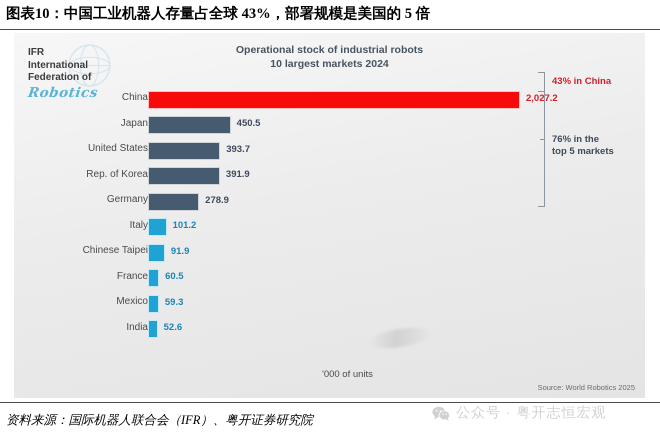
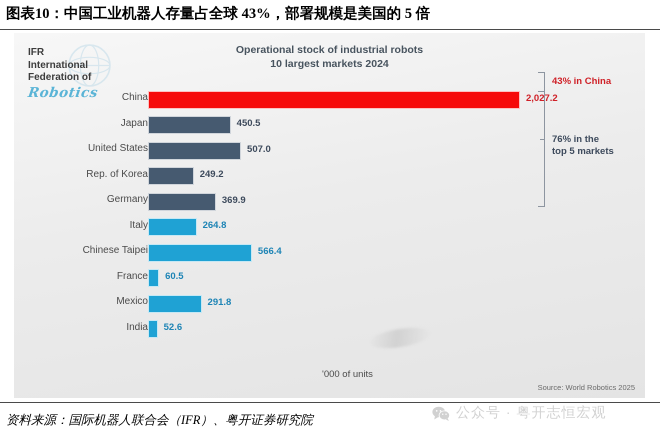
United States: 393.7 -> 507.0
Rep. of Korea: 391.9 -> 249.2
Germany: 278.9 -> 369.9
Italy: 101.2 -> 264.8
Chinese Taipei: 91.9 -> 566.4
Mexico: 59.3 -> 291.8
